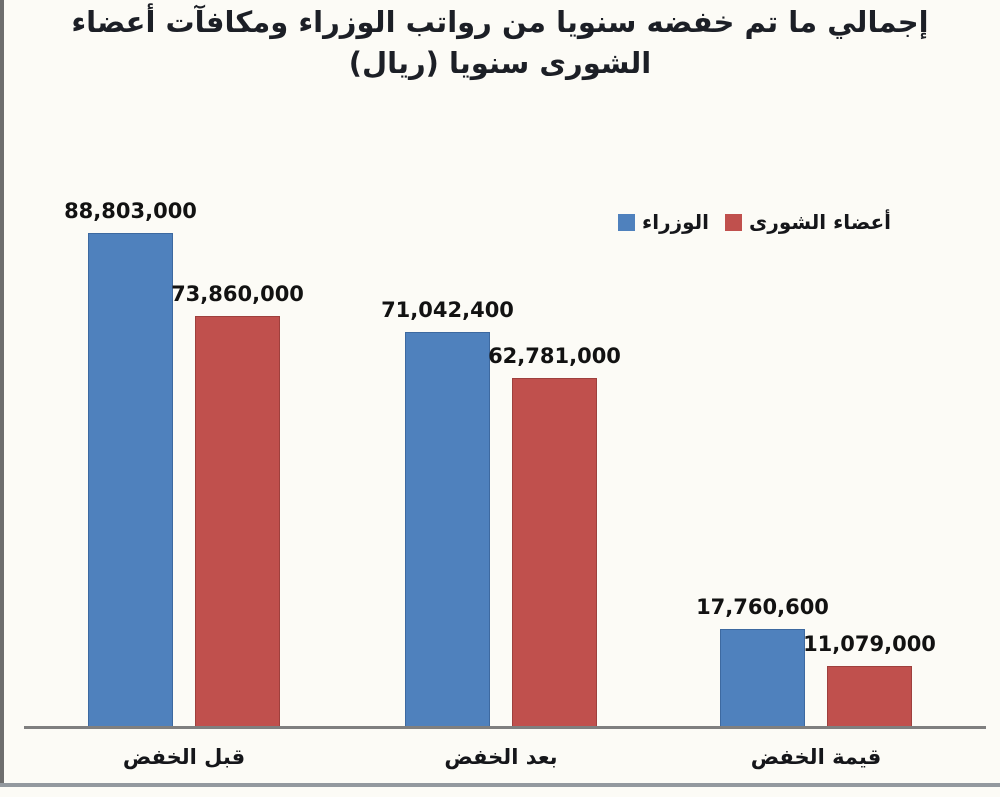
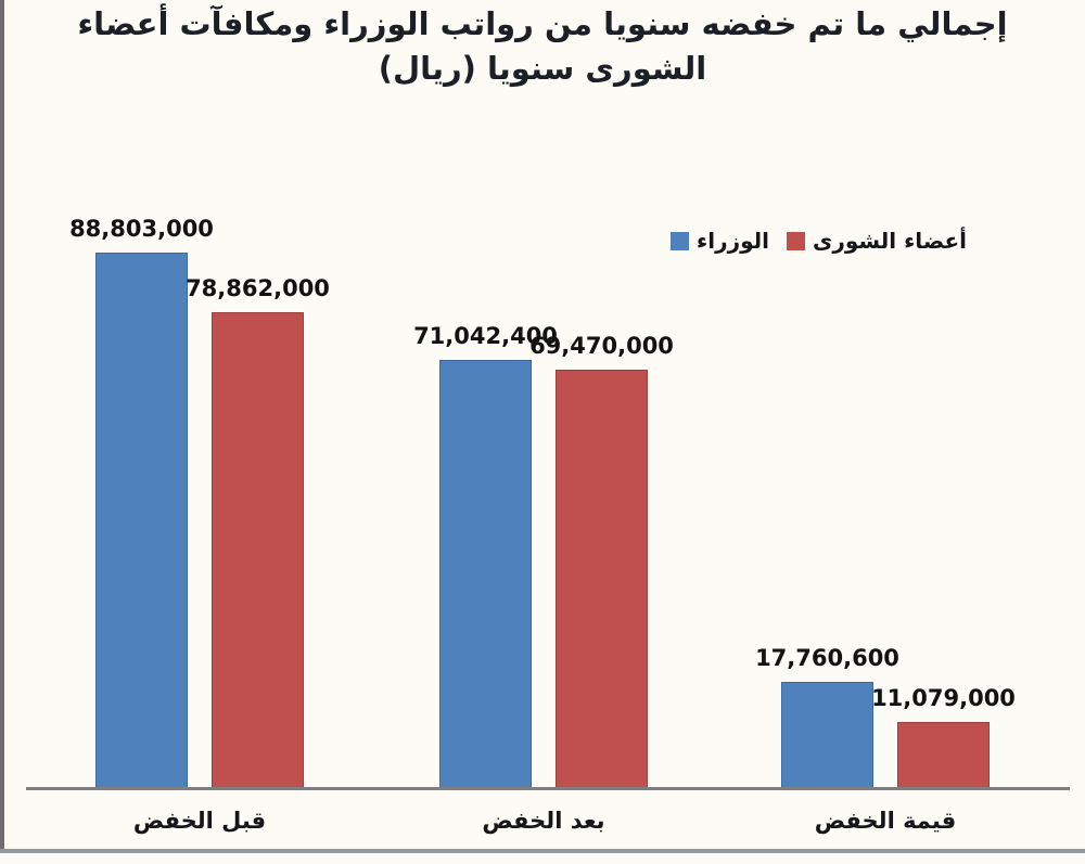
أعضاء الشورى/قبل الخفض: 73,860,000 -> 78,862,000
أعضاء الشورى/بعد الخفض: 62,781,000 -> 69,470,000
